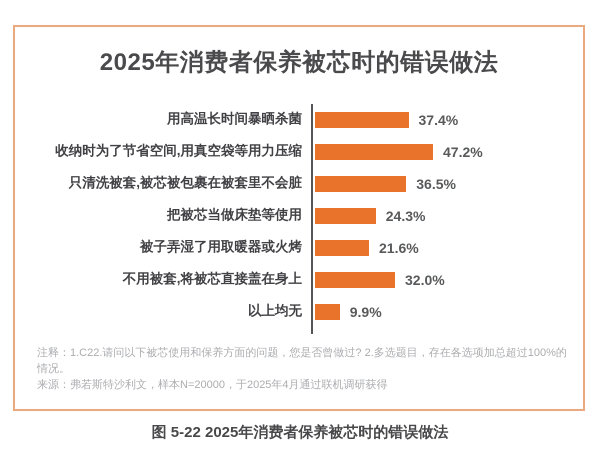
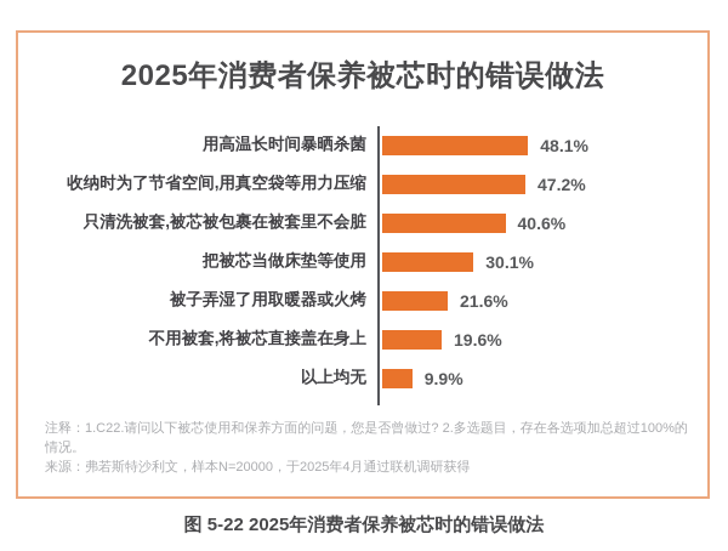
用高温长时间暴晒杀菌: 37.4% -> 48.1%
只清洗被套,被芯被包裹在被套里不会脏: 36.5% -> 40.6%
把被芯当做床垫等使用: 24.3% -> 30.1%
不用被套,将被芯直接盖在身上: 32.0% -> 19.6%
